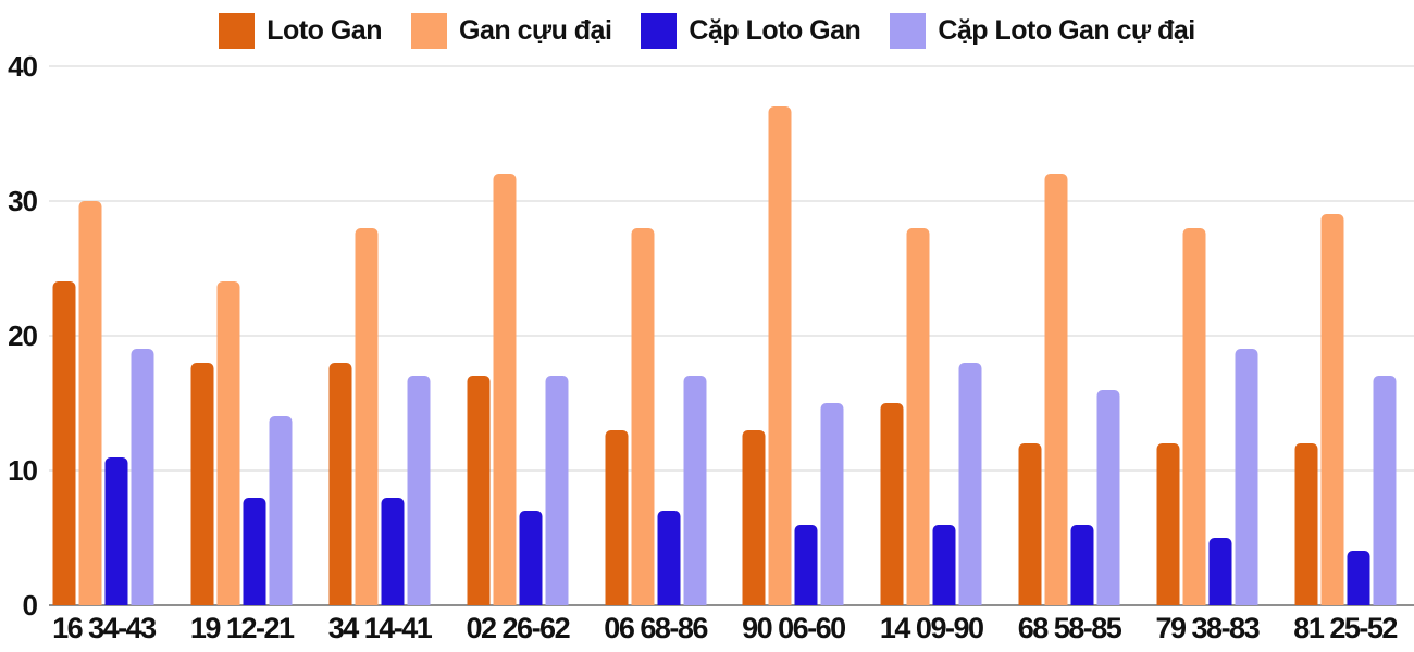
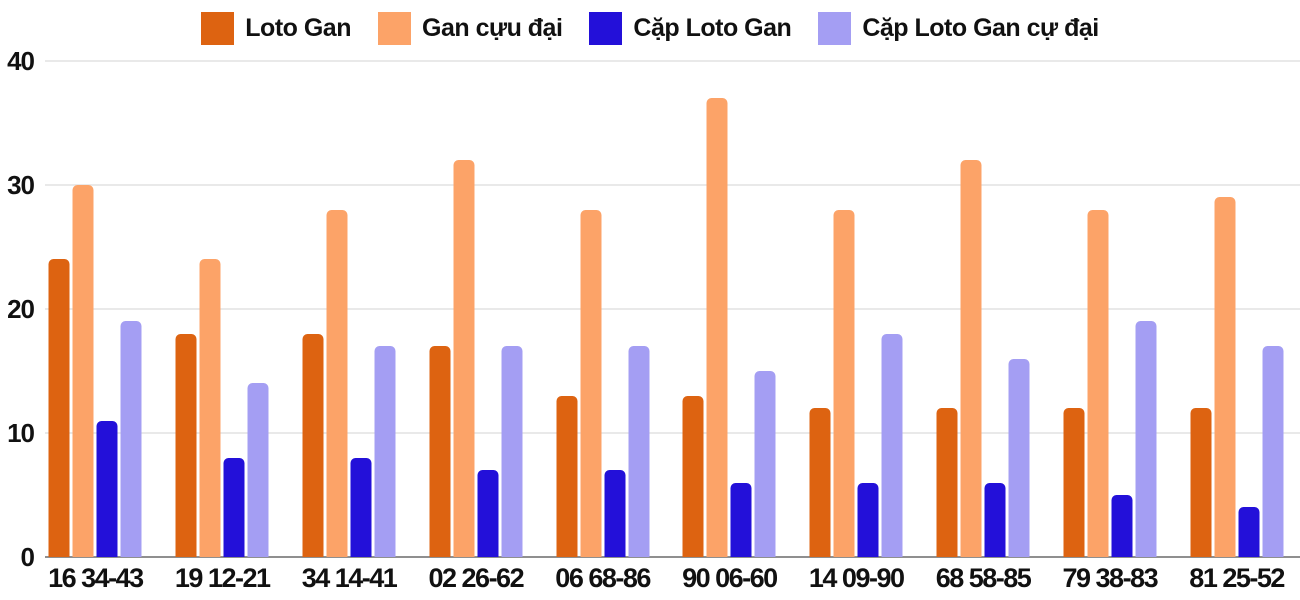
Loto Gan/14 09-90: 15 -> 12
